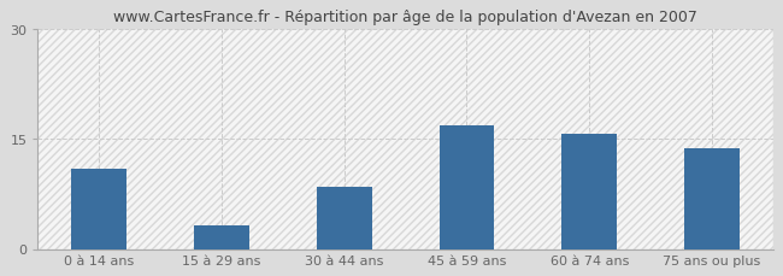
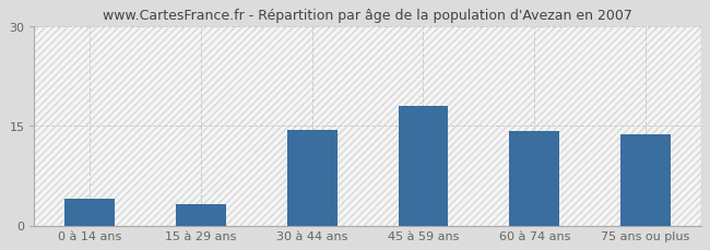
0 à 14 ans: 11.0 -> 4.0
30 à 44 ans: 8.4 -> 14.4
45 à 59 ans: 16.8 -> 18.0
60 à 74 ans: 15.8 -> 14.3
